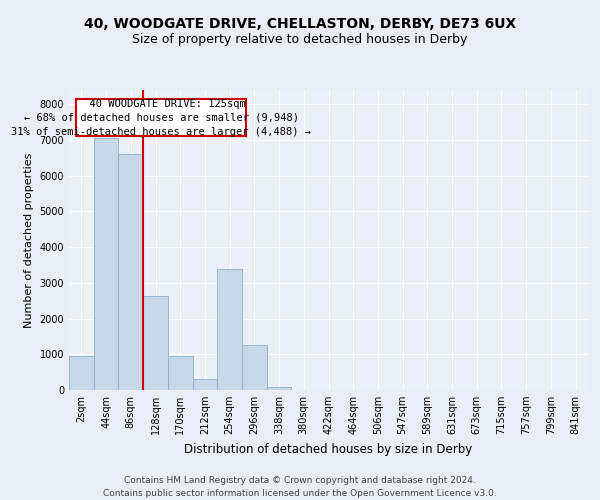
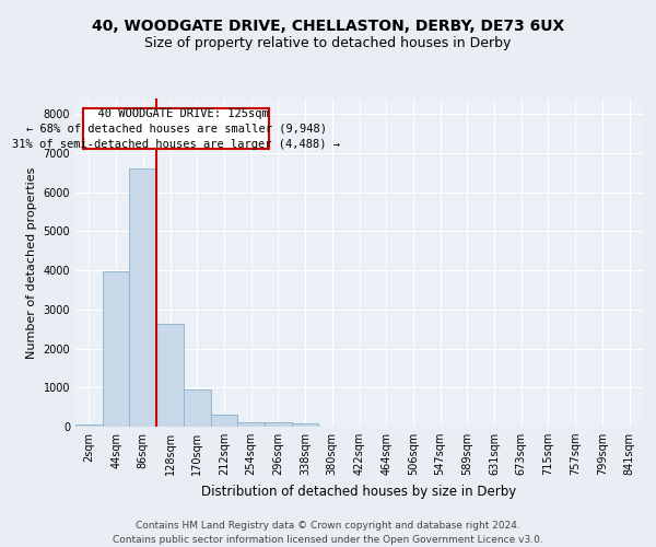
2sqm: 950 -> 60
44sqm: 7050 -> 3980
254sqm: 3400 -> 120
296sqm: 1250 -> 110
